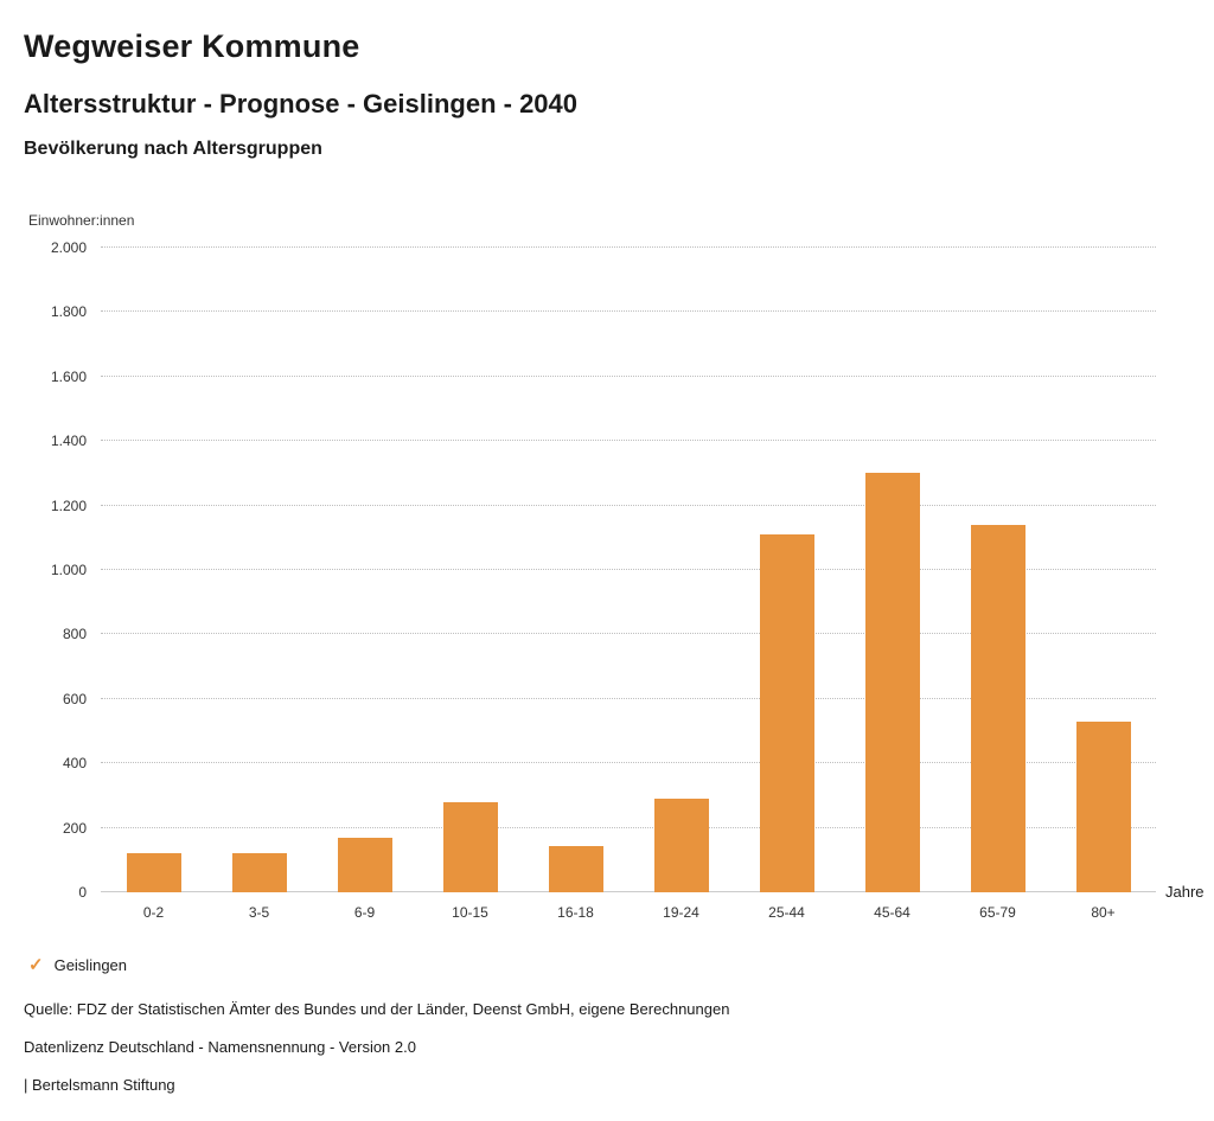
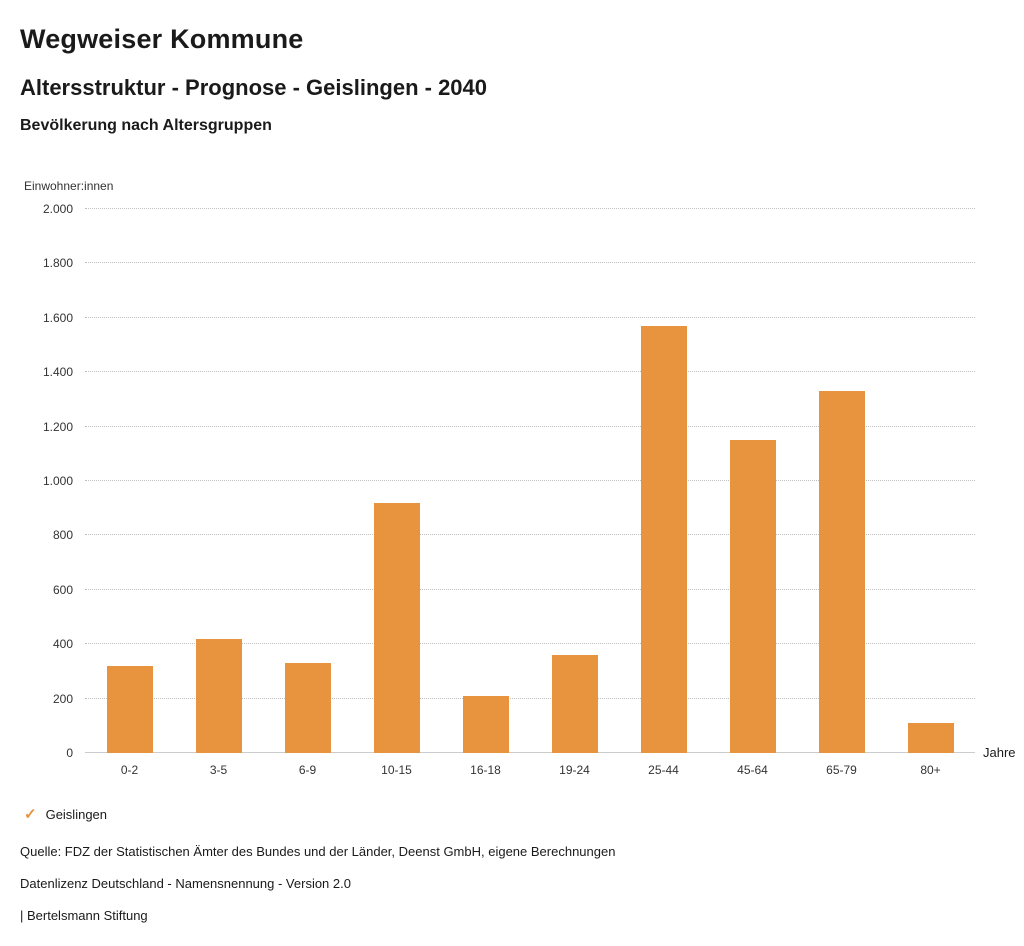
0-2: 120 -> 320
3-5: 120 -> 420
6-9: 170 -> 330
10-15: 280 -> 920
16-18: 140 -> 210
19-24: 290 -> 360
25-44: 1110 -> 1570
45-64: 1300 -> 1150
65-79: 1140 -> 1330
80+: 530 -> 110
